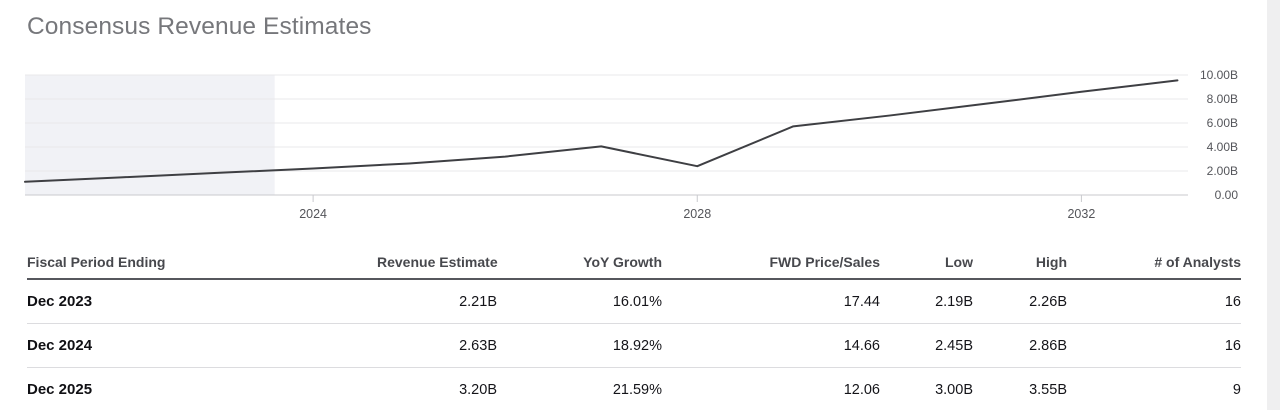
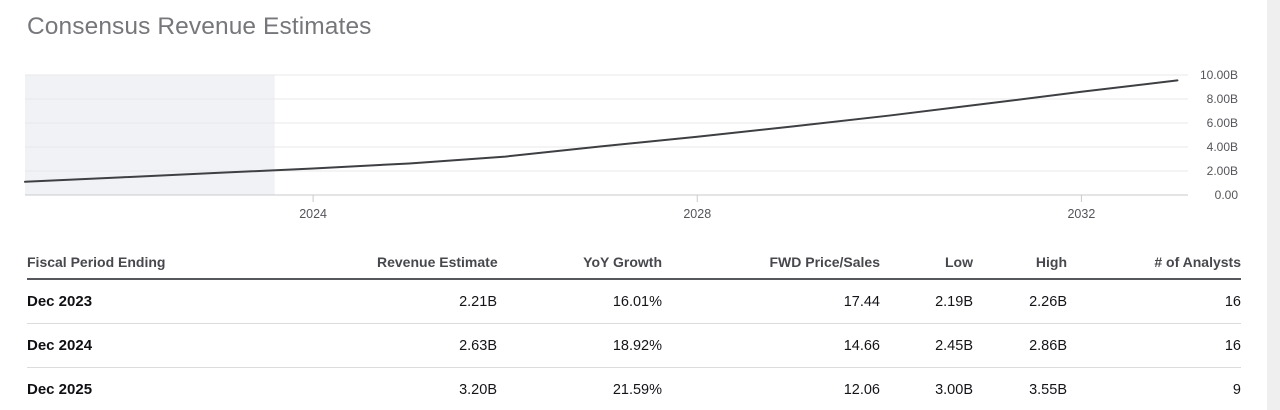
2028: 2.4B -> 4.8B
